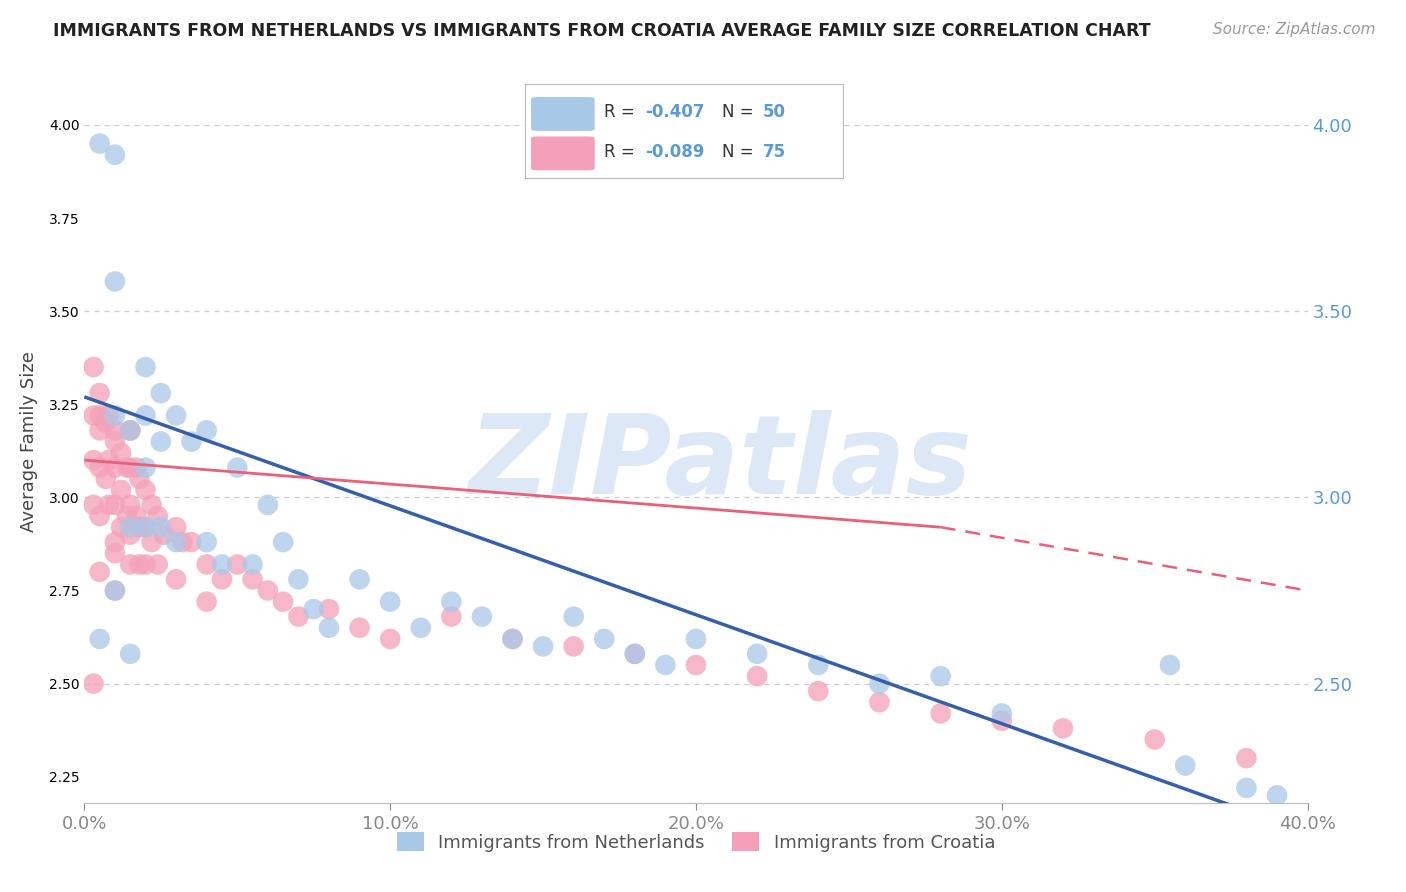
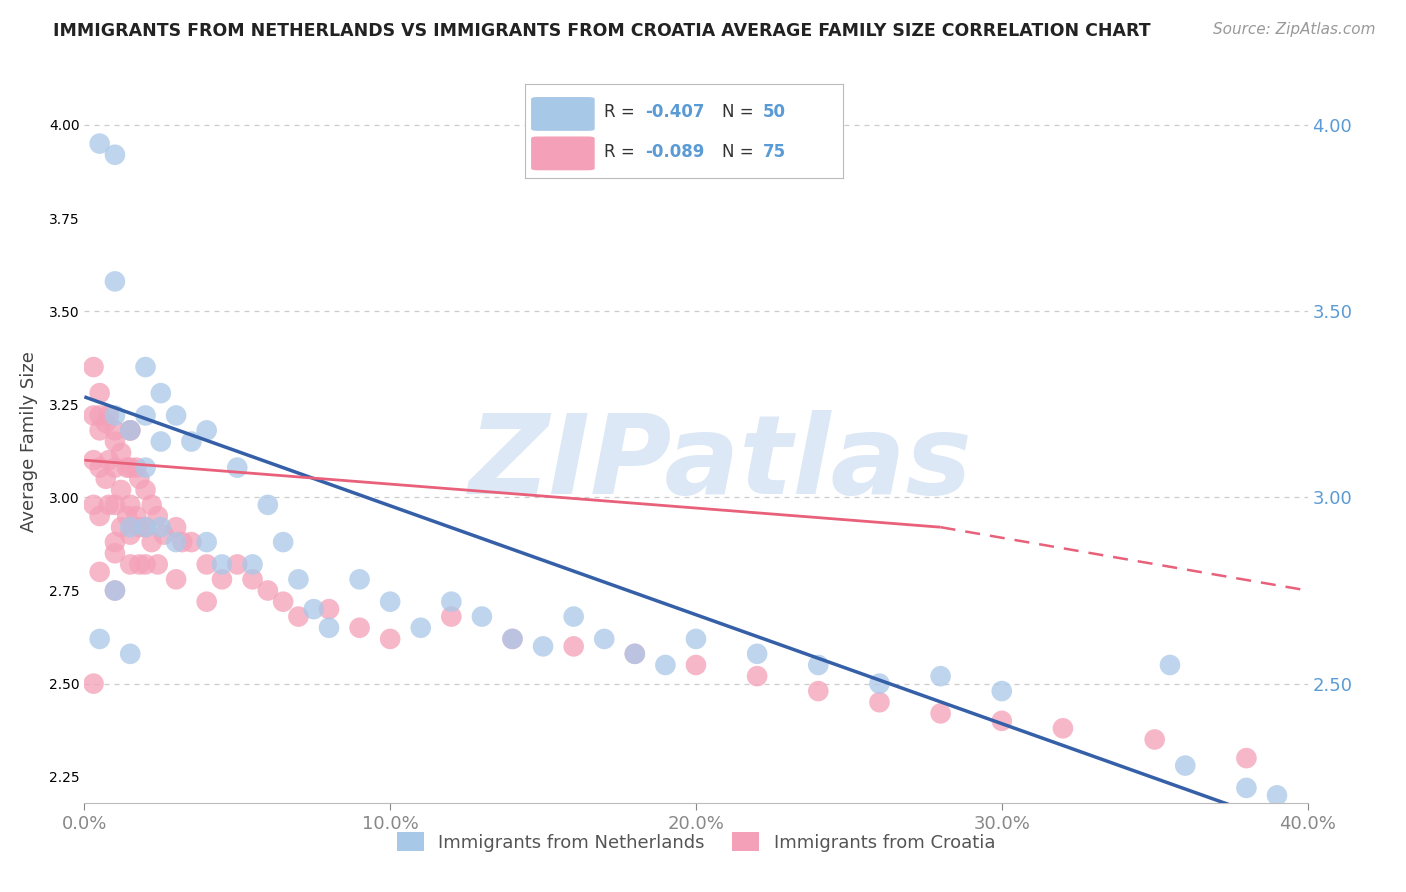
Immigrants from Netherlands/30.0%: 2.42 -> 2.48
